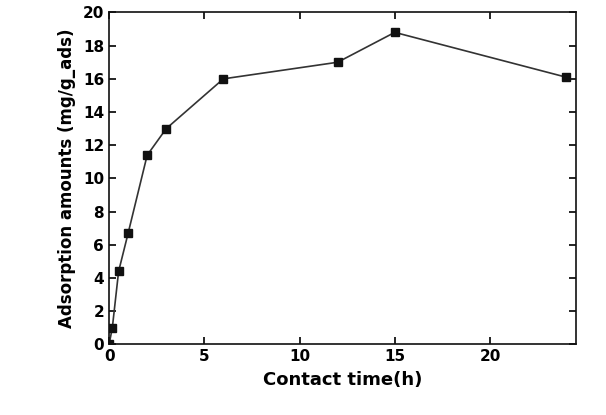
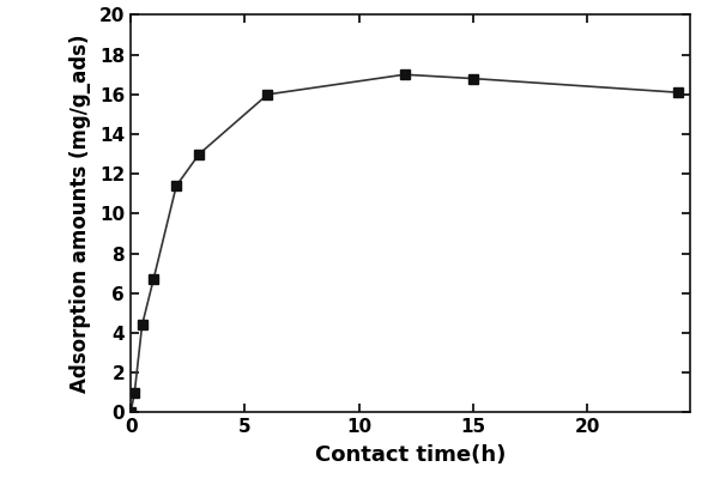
15: 18.8 -> 16.8
